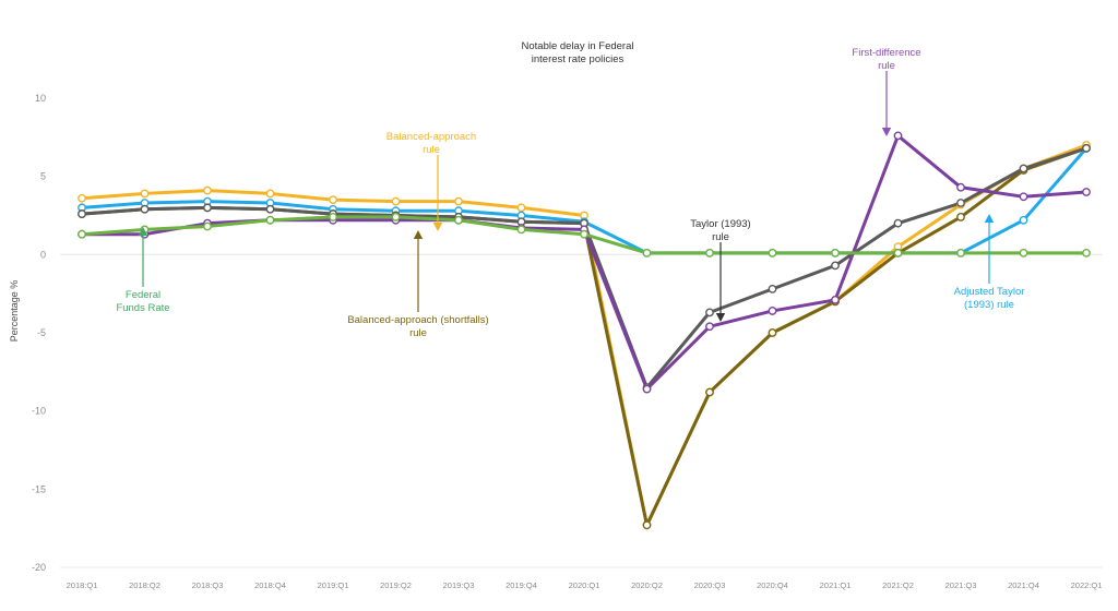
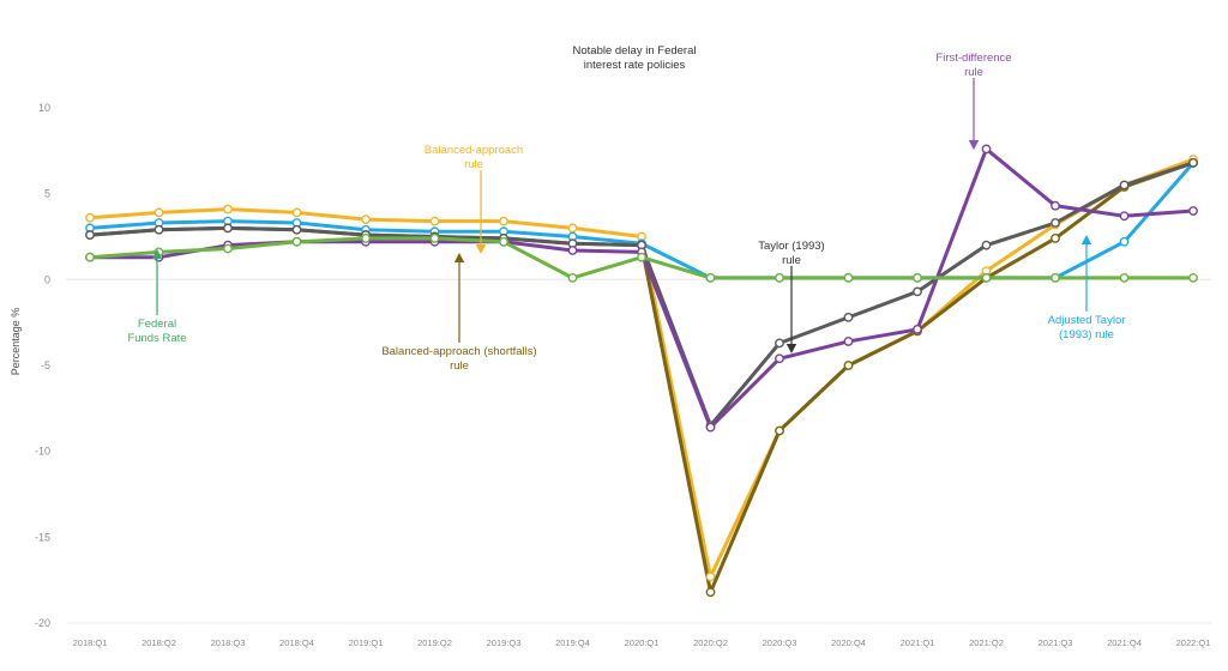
Federal Funds Rate/2019:Q4: 1.6 -> 0.1
Balanced-approach (shortfalls) rule/2020:Q2: -17.3 -> -18.2
